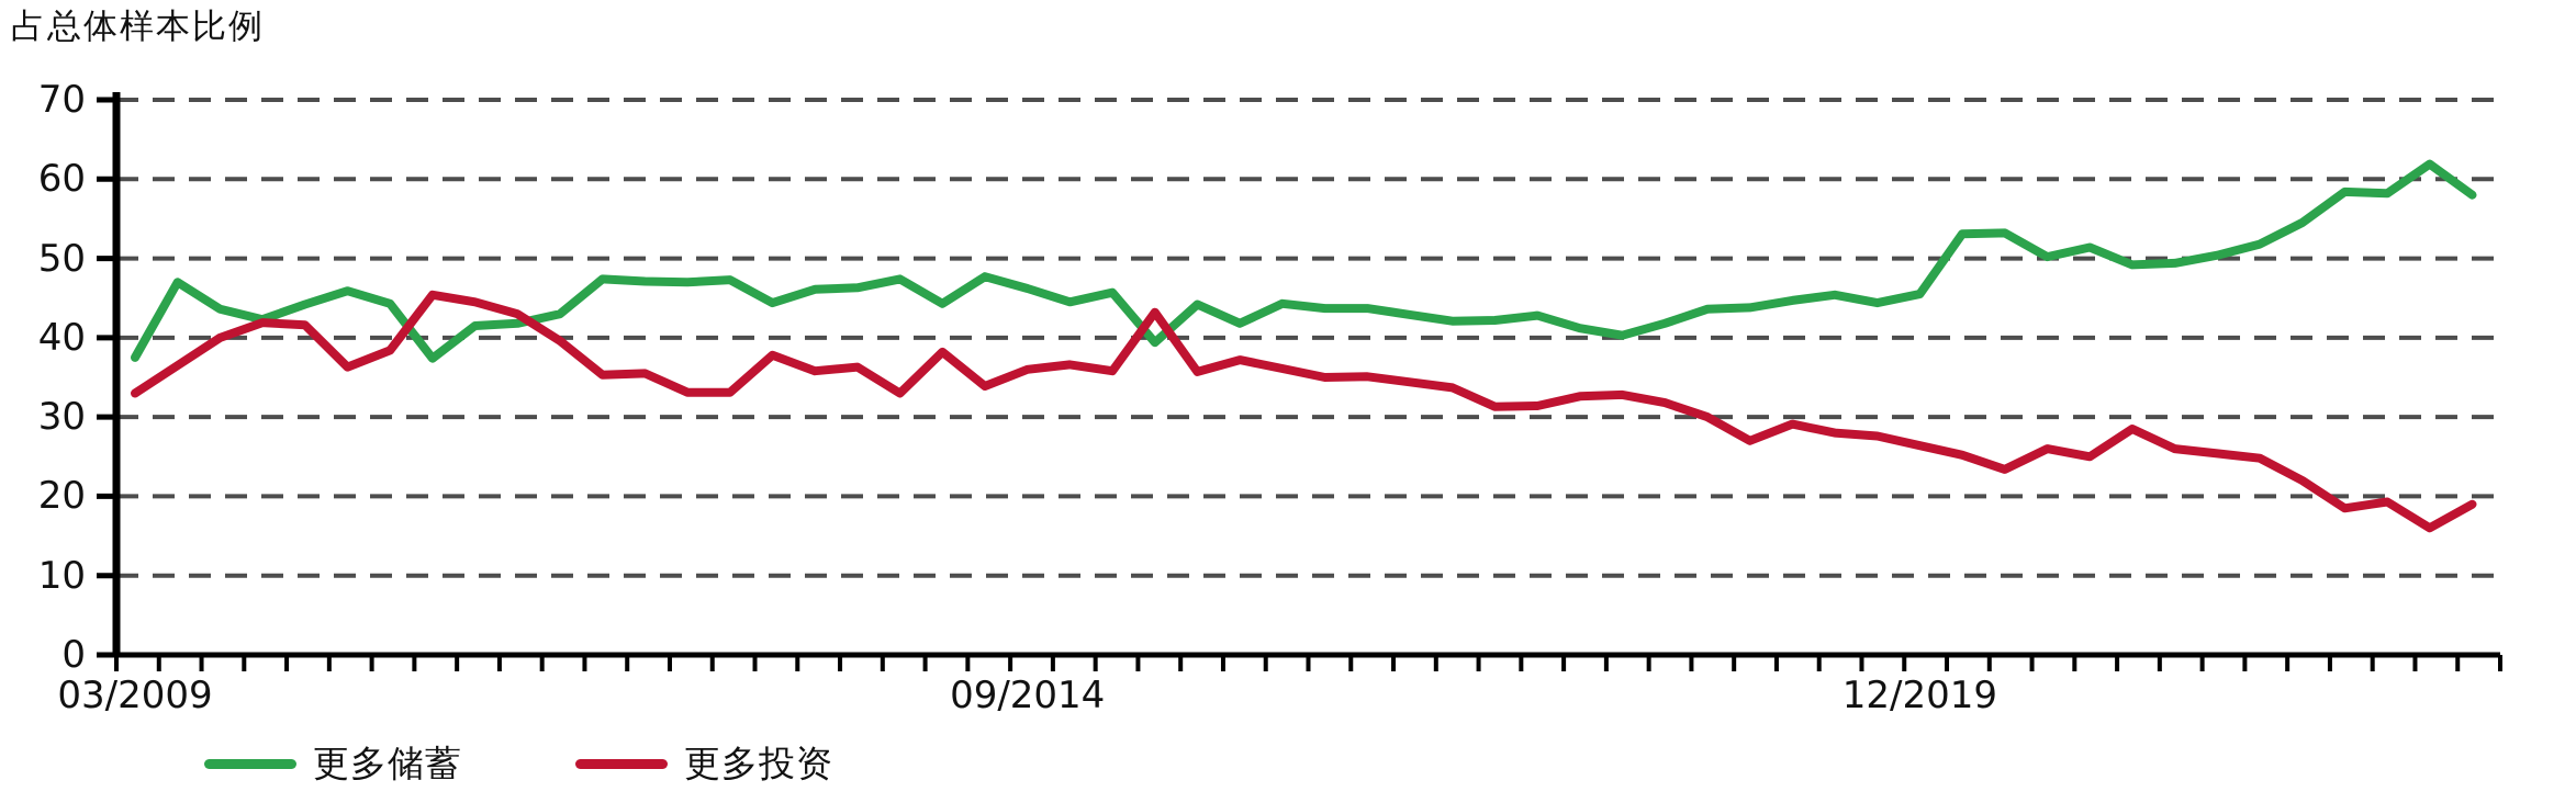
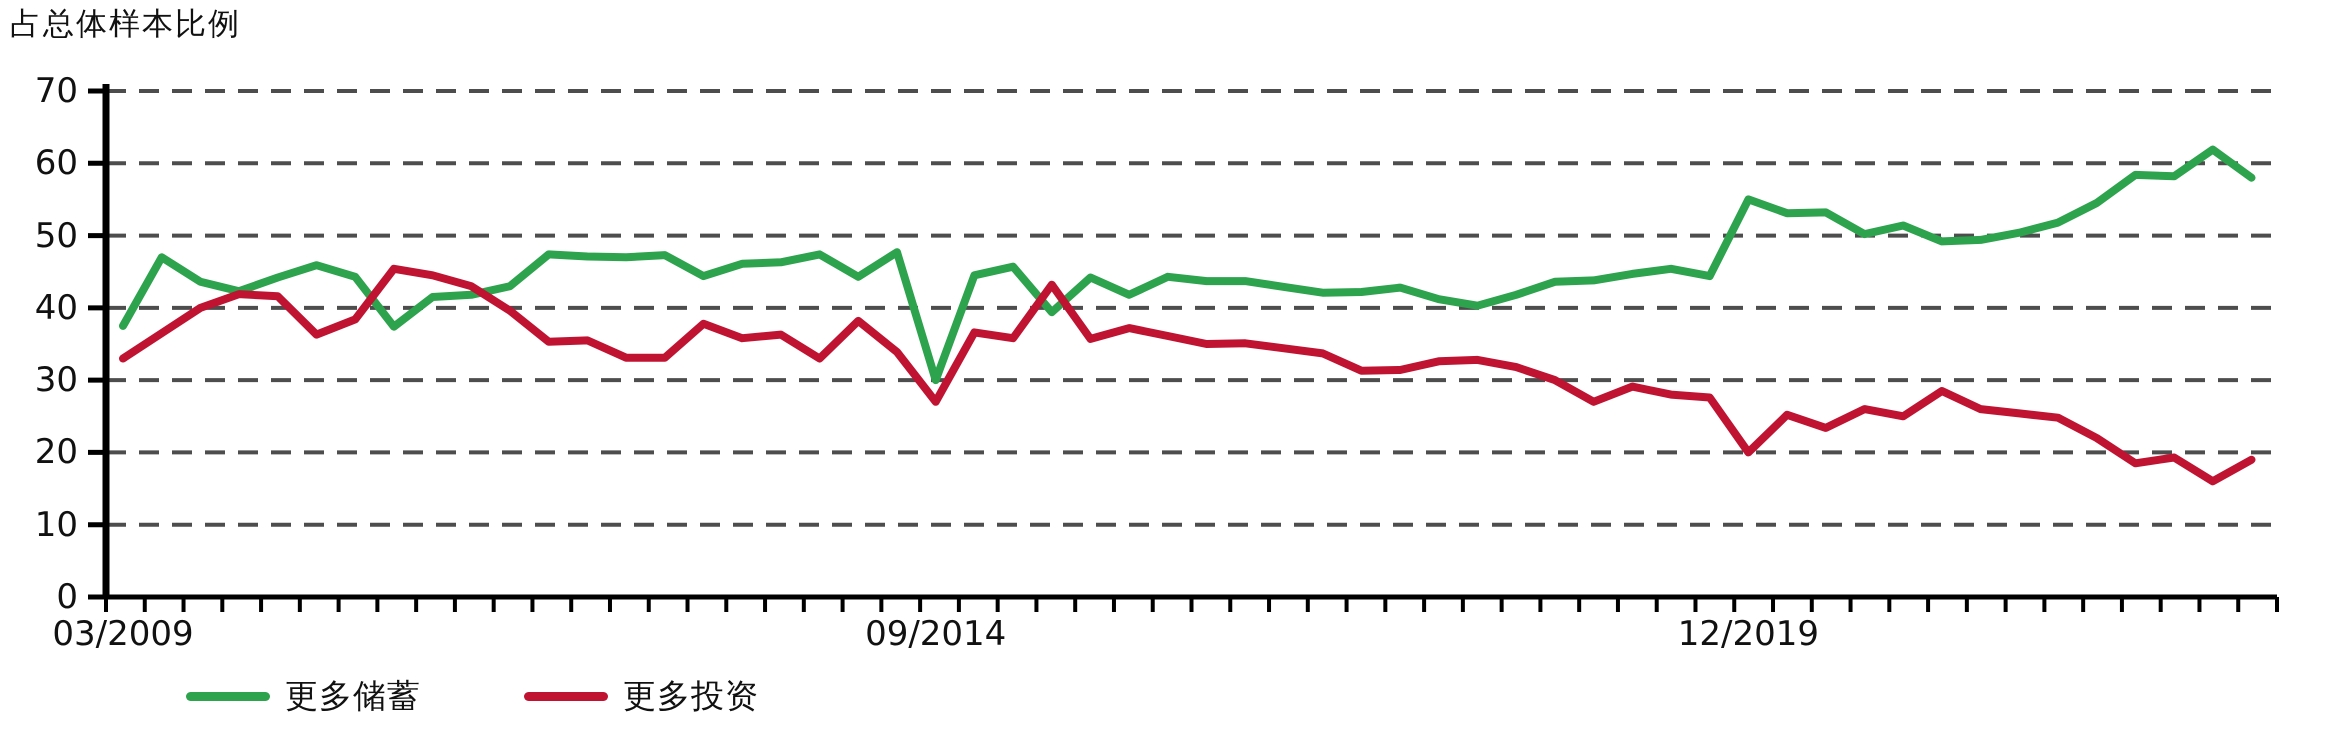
更多储蓄/09/2014: 46 -> 30
更多投资/09/2014: 36 -> 27
更多储蓄/12/2019: 46 -> 55
更多投资/12/2019: 26 -> 20
